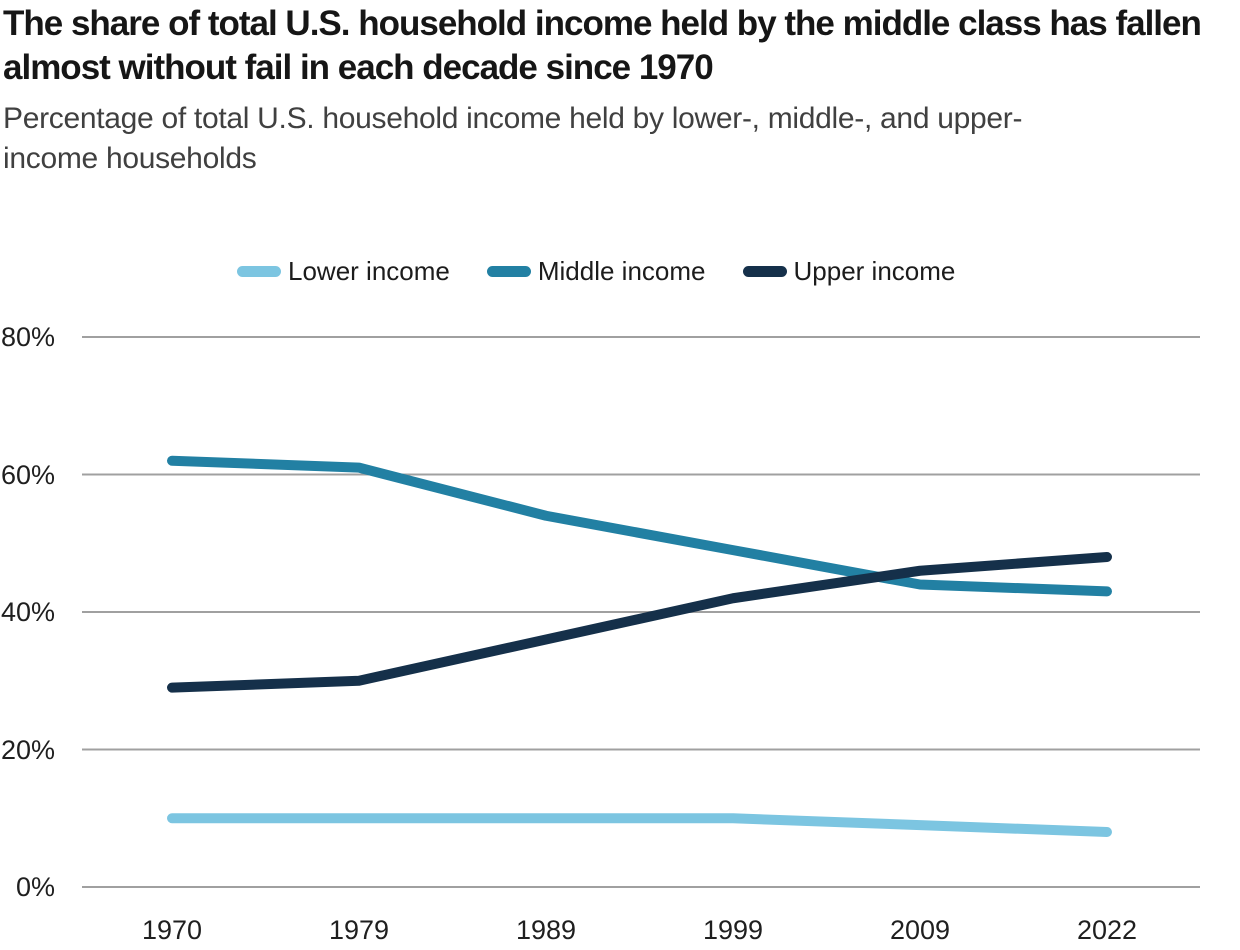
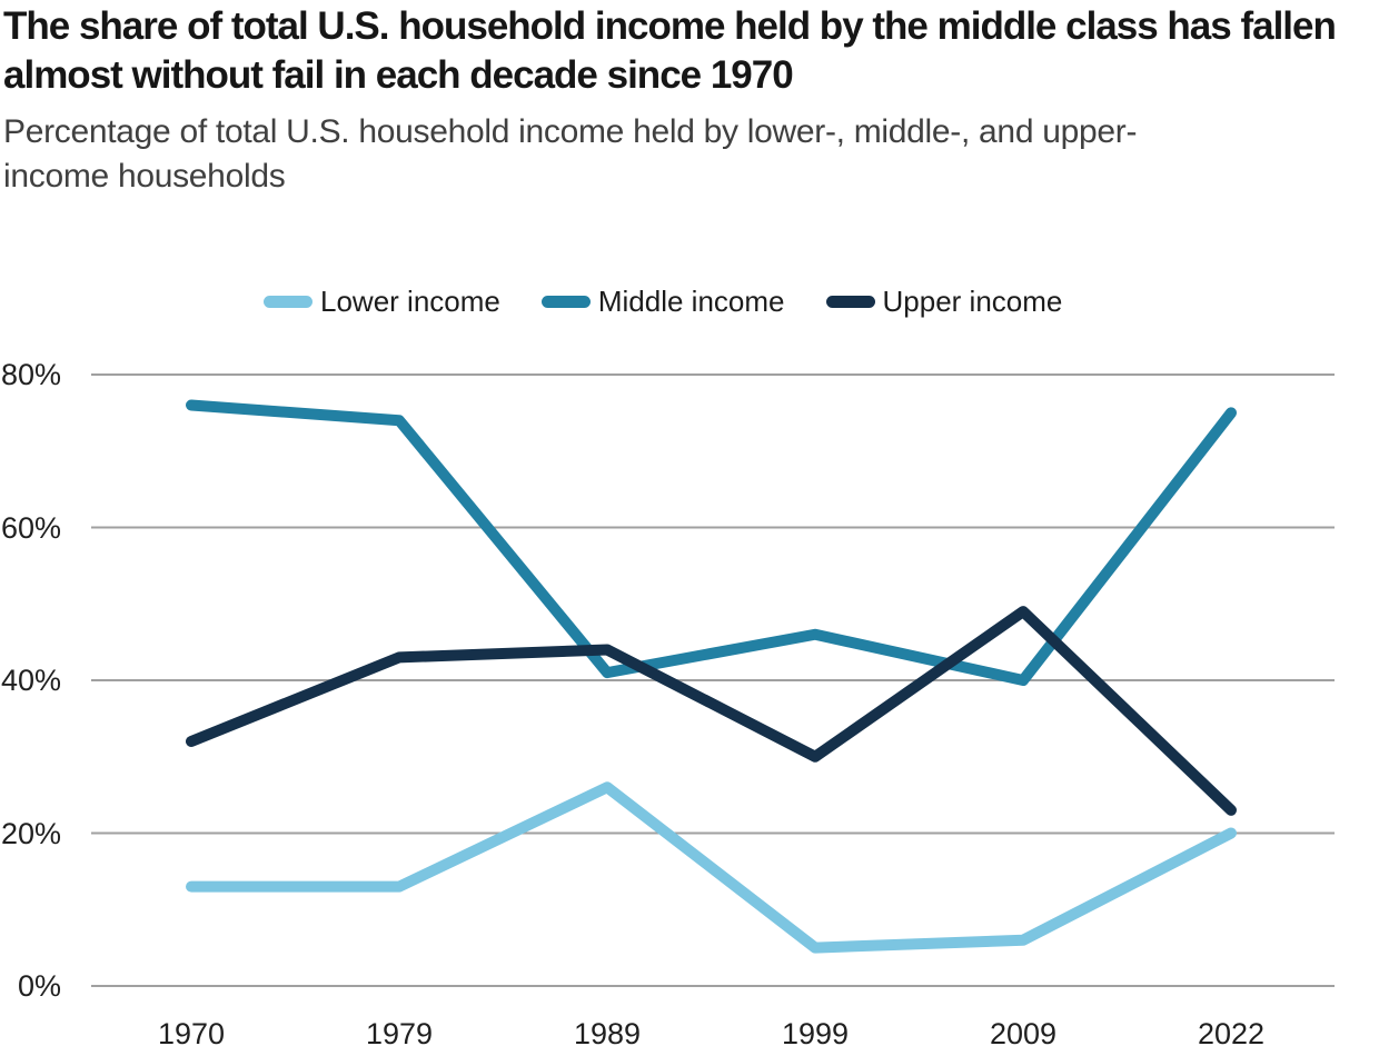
Lower income/1970: 10% -> 13%
Middle income/1970: 62% -> 76%
Upper income/1970: 29% -> 32%
Lower income/1979: 10% -> 13%
Middle income/1979: 61% -> 74%
Upper income/1979: 30% -> 43%
Lower income/1989: 10% -> 26%
Middle income/1989: 54% -> 41%
Upper income/1989: 36% -> 44%
Lower income/1999: 10% -> 5%
Middle income/1999: 49% -> 46%
Upper income/1999: 42% -> 30%
Lower income/2009: 9% -> 6%
Middle income/2009: 44% -> 40%
Upper income/2009: 46% -> 49%
Lower income/2022: 8% -> 20%
Middle income/2022: 43% -> 75%
Upper income/2022: 48% -> 23%
